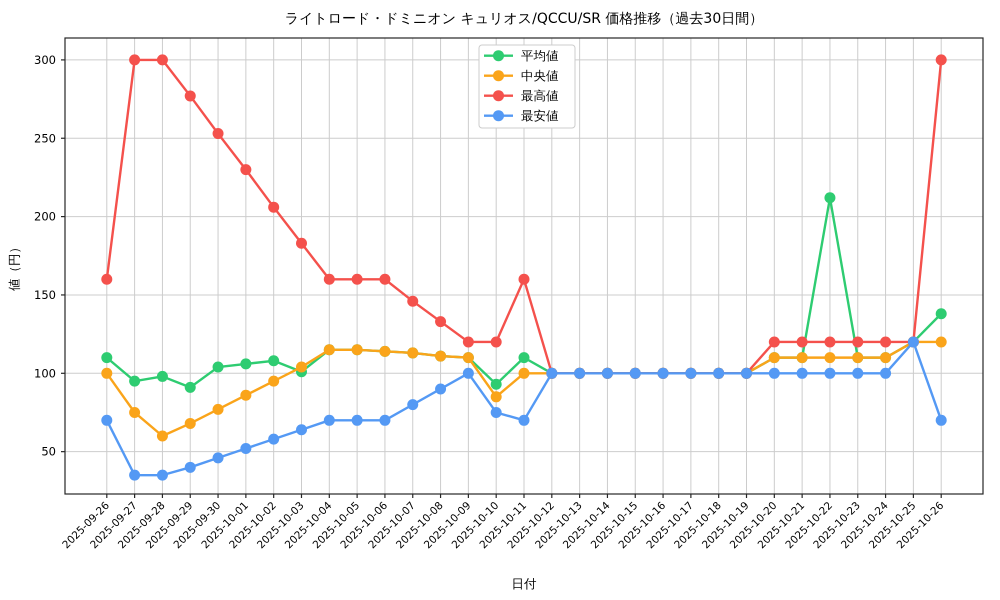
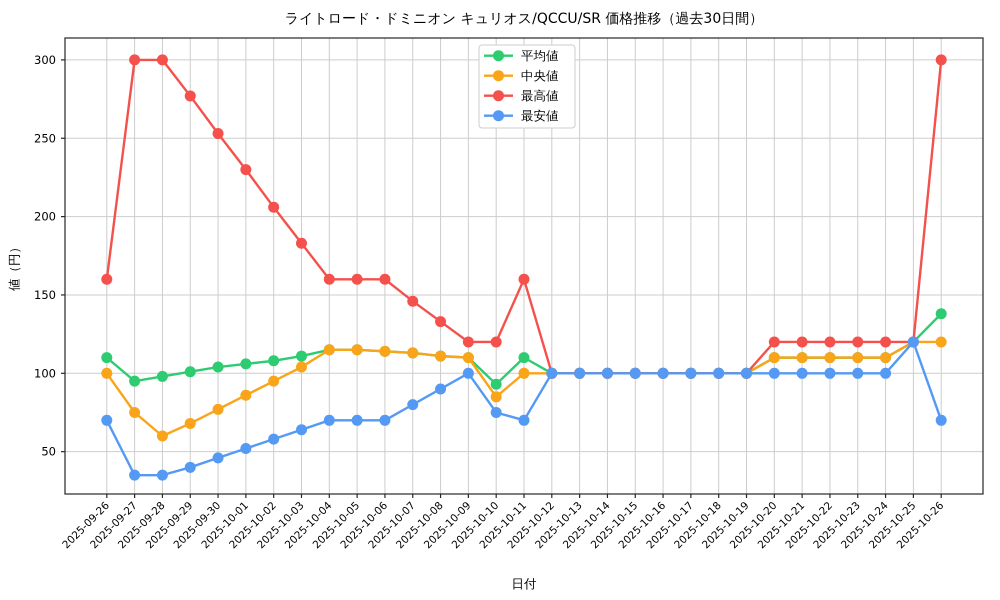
平均値/2025-09-29: 91 -> 101
平均値/2025-10-03: 101 -> 111
平均値/2025-10-22: 212 -> 110
